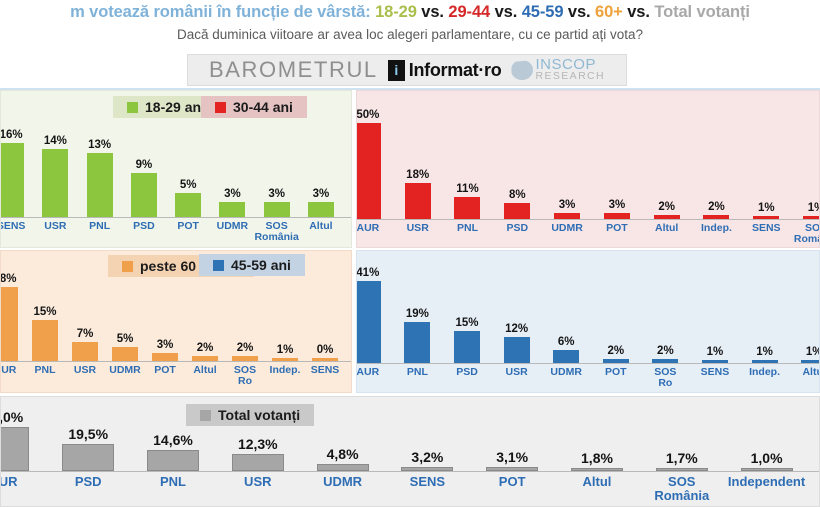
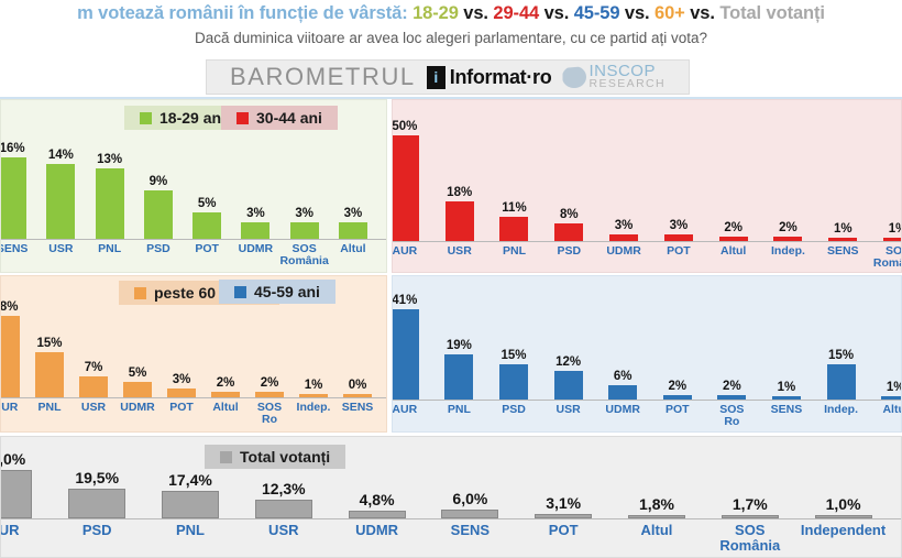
45-59 ani/Indep.: 1% -> 15%
Total votanți/PNL: 14,6% -> 17,4%
Total votanți/SENS: 3,2% -> 6,0%
